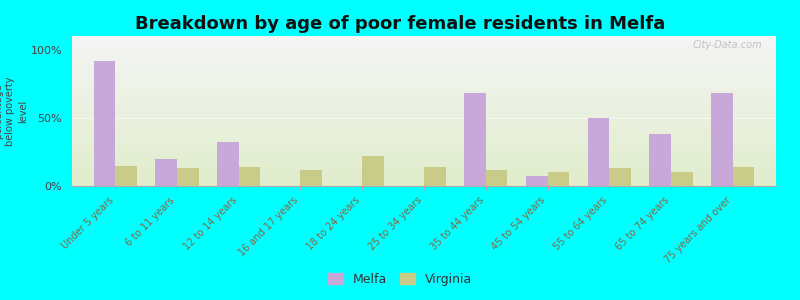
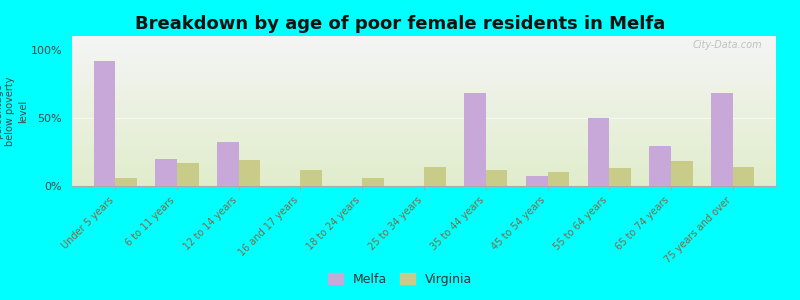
Virginia/Under 5 years: 15% -> 6%
Virginia/6 to 11 years: 13% -> 17%
Virginia/12 to 14 years: 14% -> 19%
Virginia/18 to 24 years: 22% -> 6%
Melfa/65 to 74 years: 38% -> 29%
Virginia/65 to 74 years: 10% -> 18%
